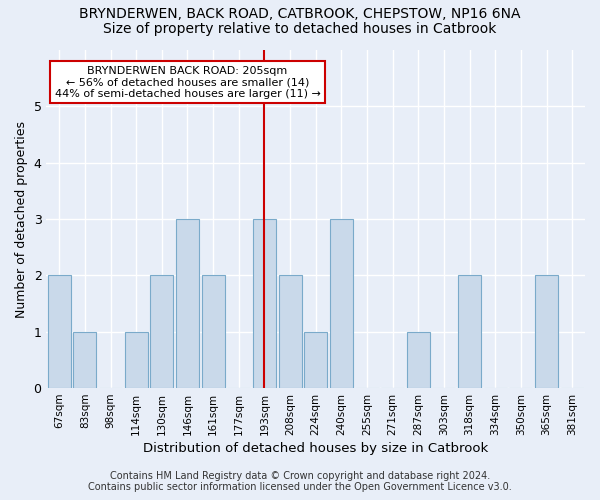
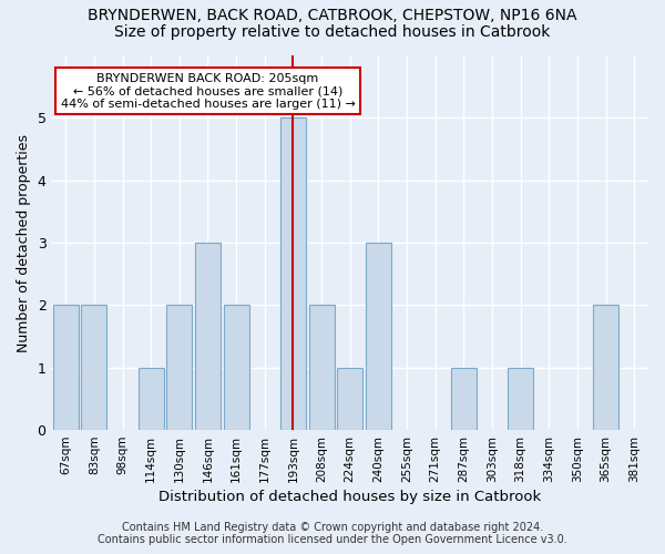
83sqm: 1 -> 2
193sqm: 3 -> 5
318sqm: 2 -> 1
